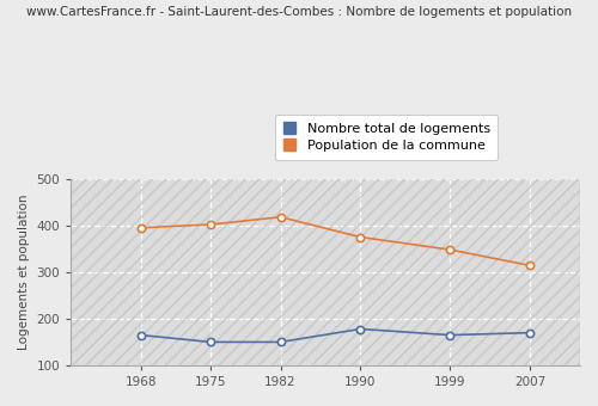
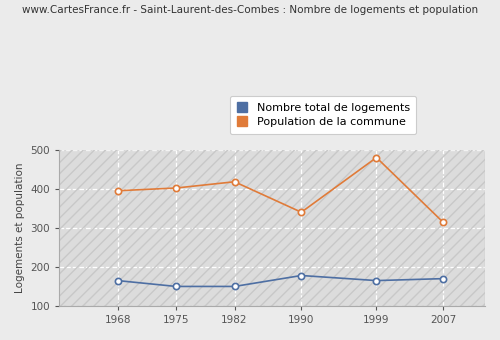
Population de la commune/1990: 375 -> 340
Population de la commune/1999: 348 -> 480
